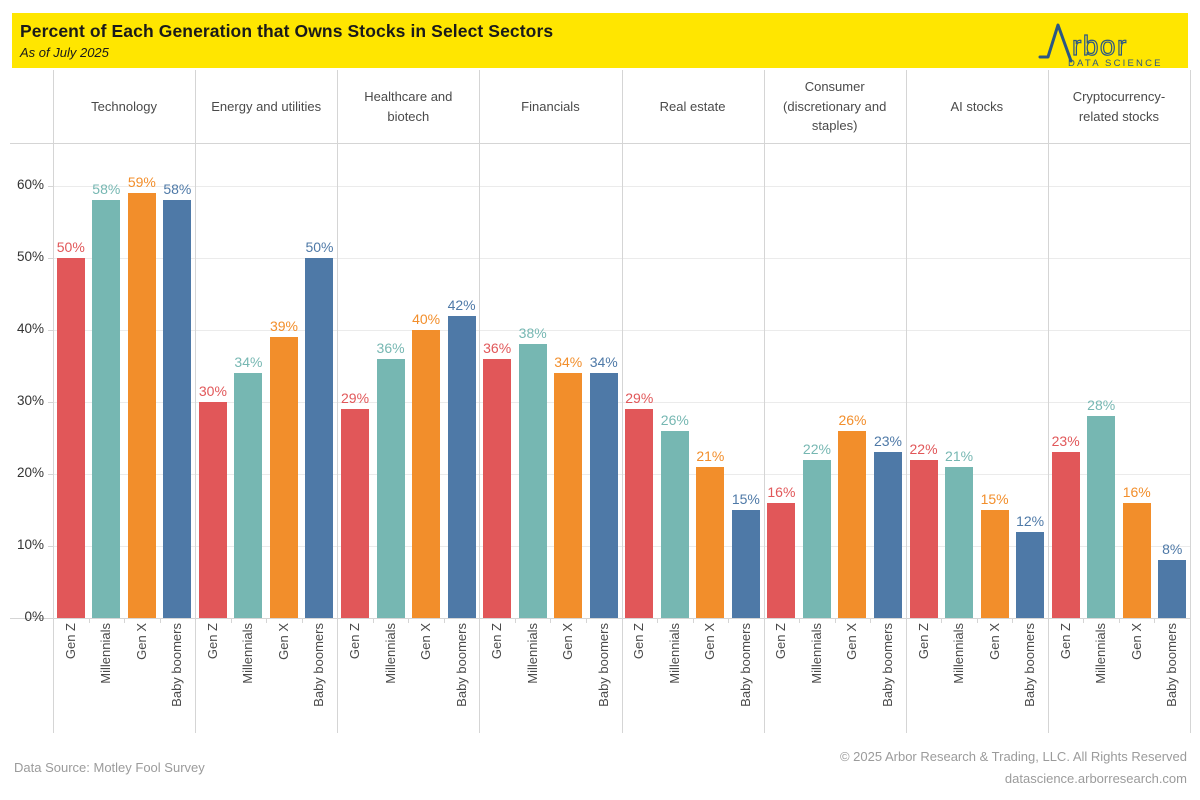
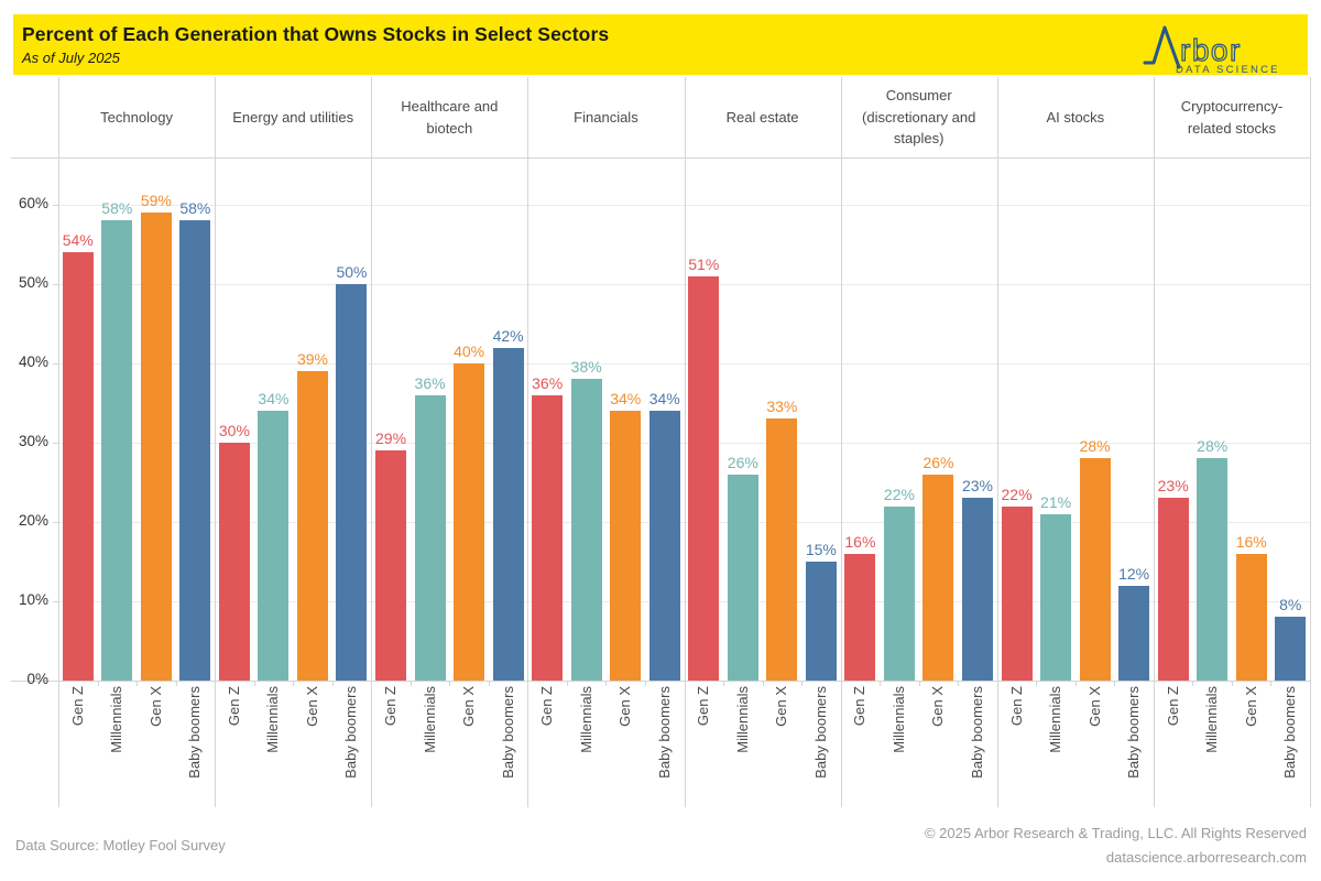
Gen Z/Technology: 50% -> 54%
Gen Z/Real estate: 29% -> 51%
Gen X/Real estate: 21% -> 33%
Gen X/AI stocks: 15% -> 28%
